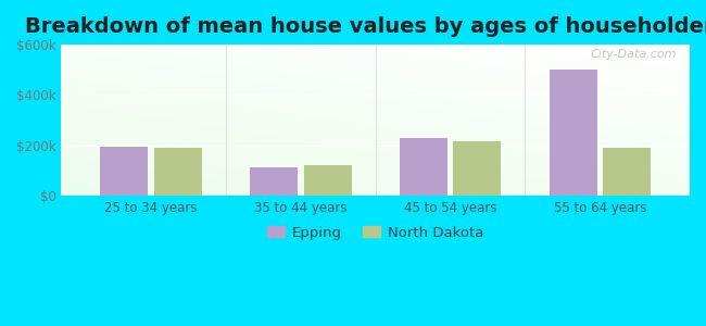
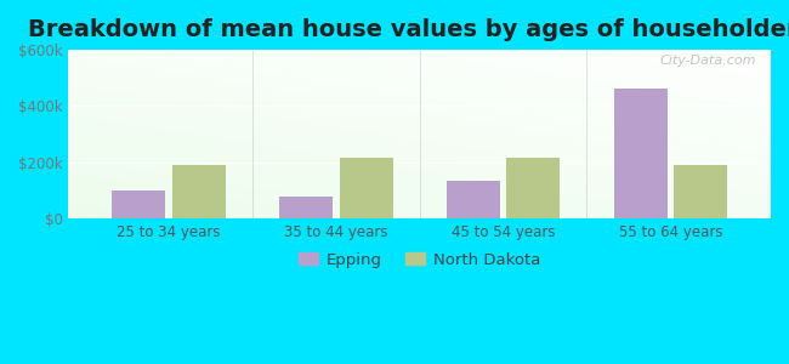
Epping/25 to 34 years: $195k -> $100k
Epping/35 to 44 years: $110k -> $75k
North Dakota/35 to 44 years: $120k -> $215k
Epping/45 to 54 years: $230k -> $135k
Epping/55 to 64 years: $500k -> $460k
